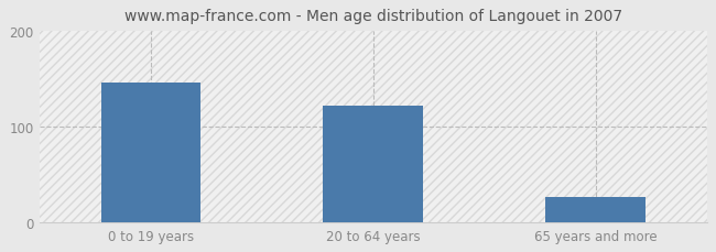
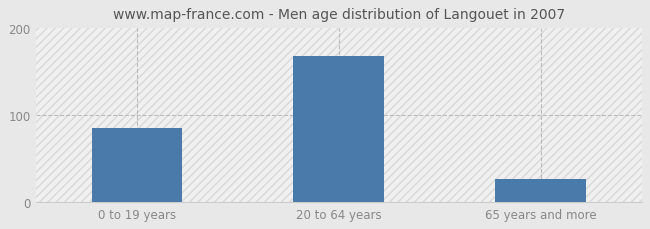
0 to 19 years: 146 -> 85
20 to 64 years: 122 -> 168
